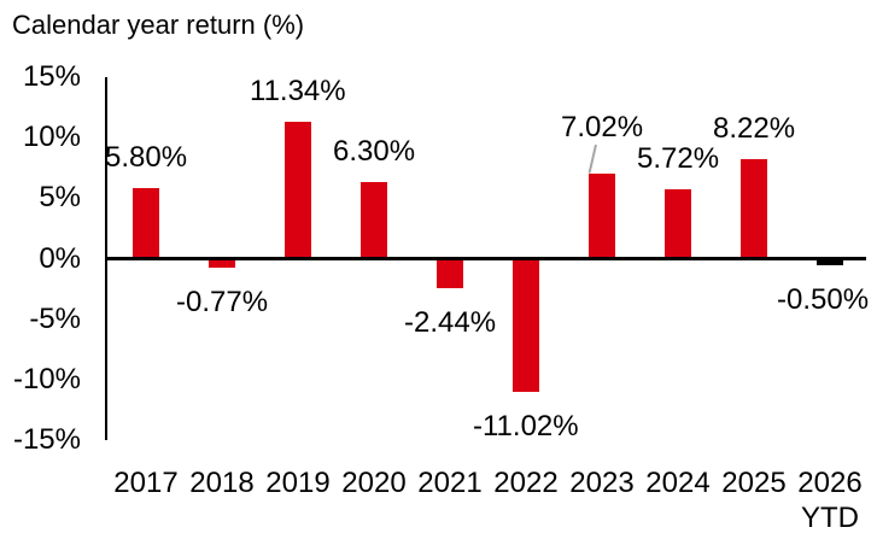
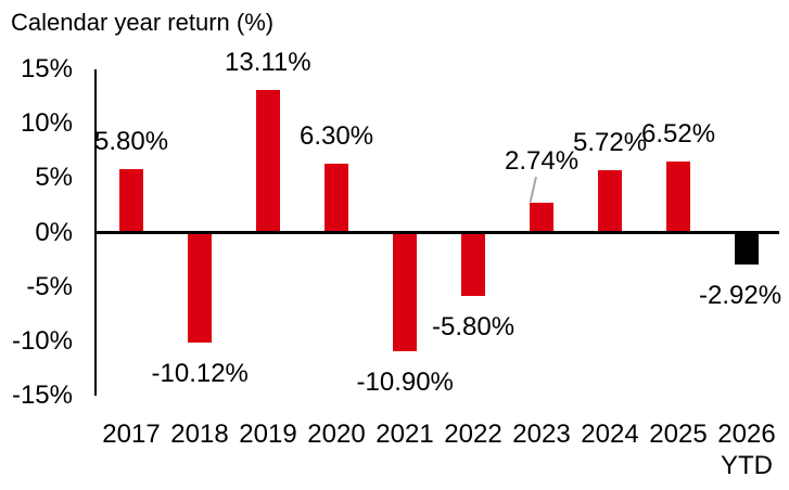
2018: -0.77% -> -10.12%
2019: 11.34% -> 13.11%
2021: -2.44% -> -10.90%
2022: -11.02% -> -5.80%
2023: 7.02% -> 2.74%
2025: 8.22% -> 6.52%
2026 YTD: -0.50% -> -2.92%
